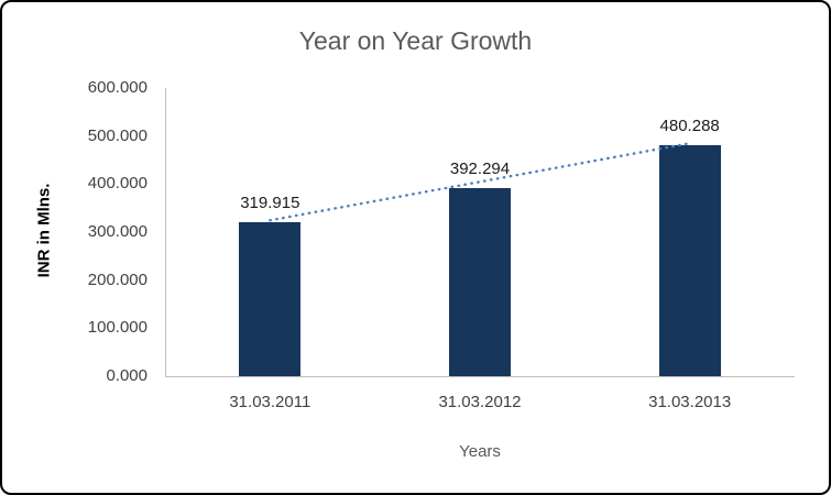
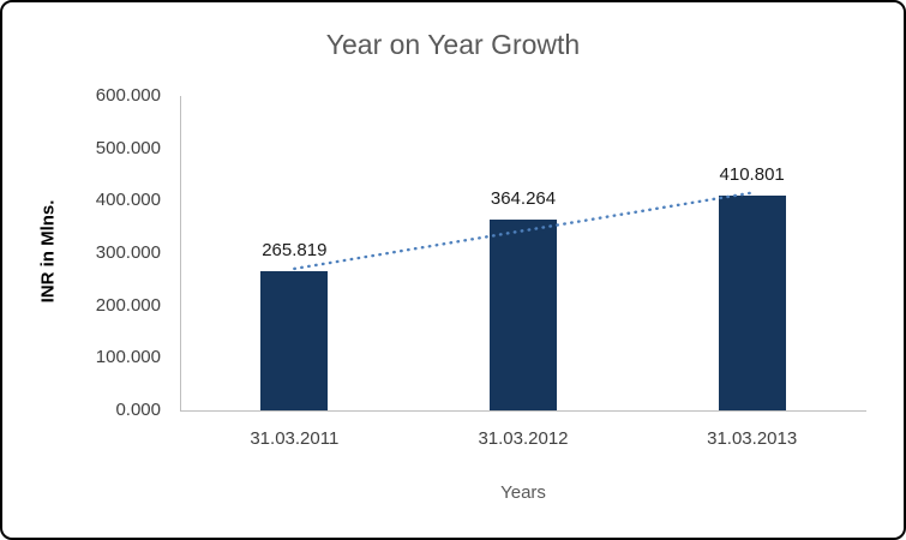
31.03.2011: 319.915 -> 265.819
31.03.2012: 392.294 -> 364.264
31.03.2013: 480.288 -> 410.801
